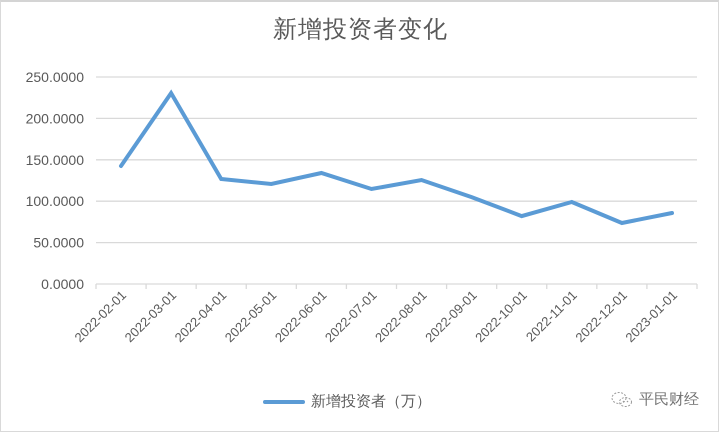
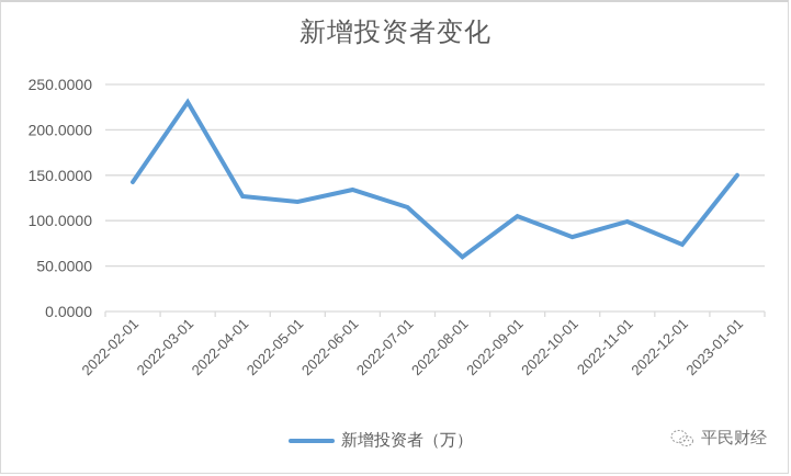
2022-08-01: 130 -> 60
2023-01-01: 90 -> 150
